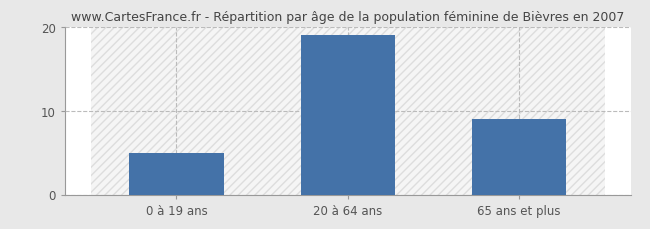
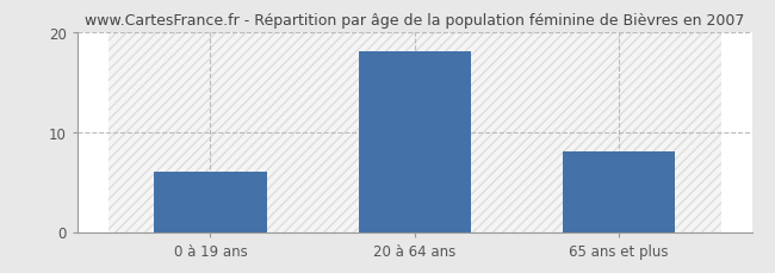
0 à 19 ans: 5 -> 6
20 à 64 ans: 19 -> 18
65 ans et plus: 9 -> 8
